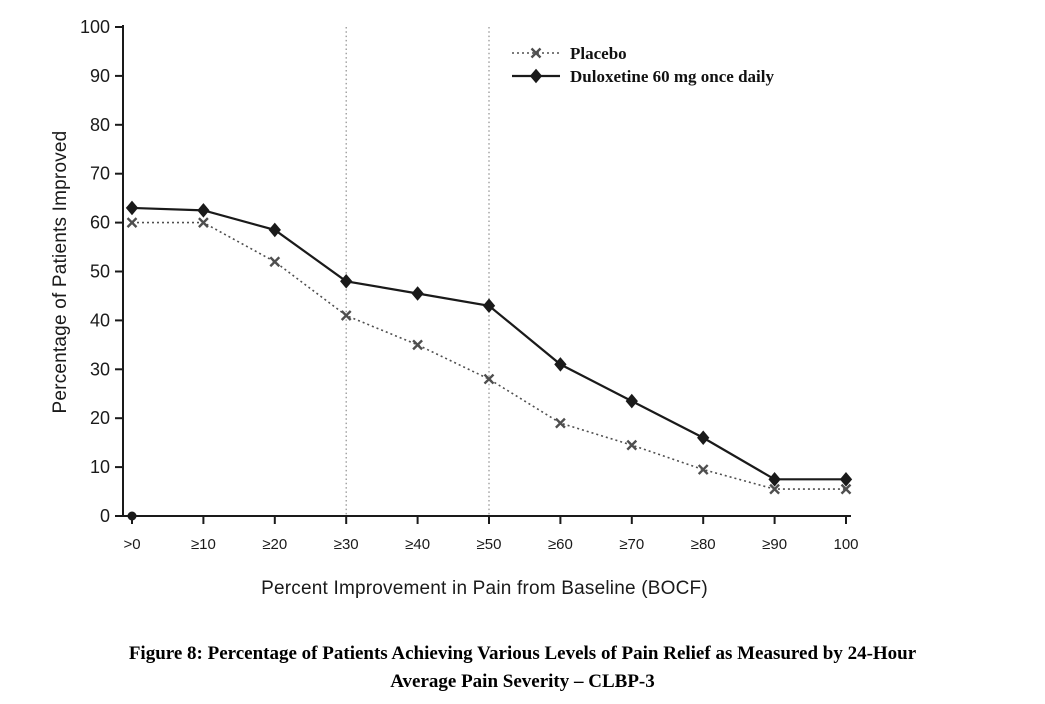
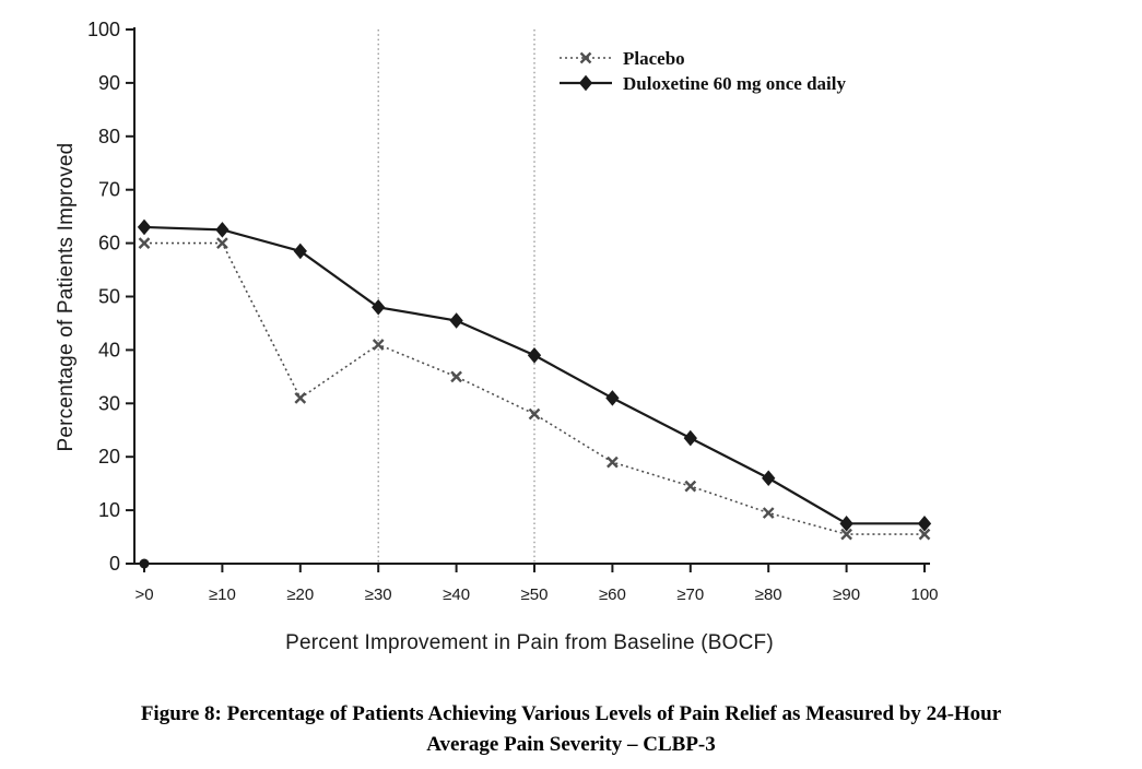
Placebo/≥20: 52 -> 31
Duloxetine 60 mg once daily/≥50: 43 -> 39
